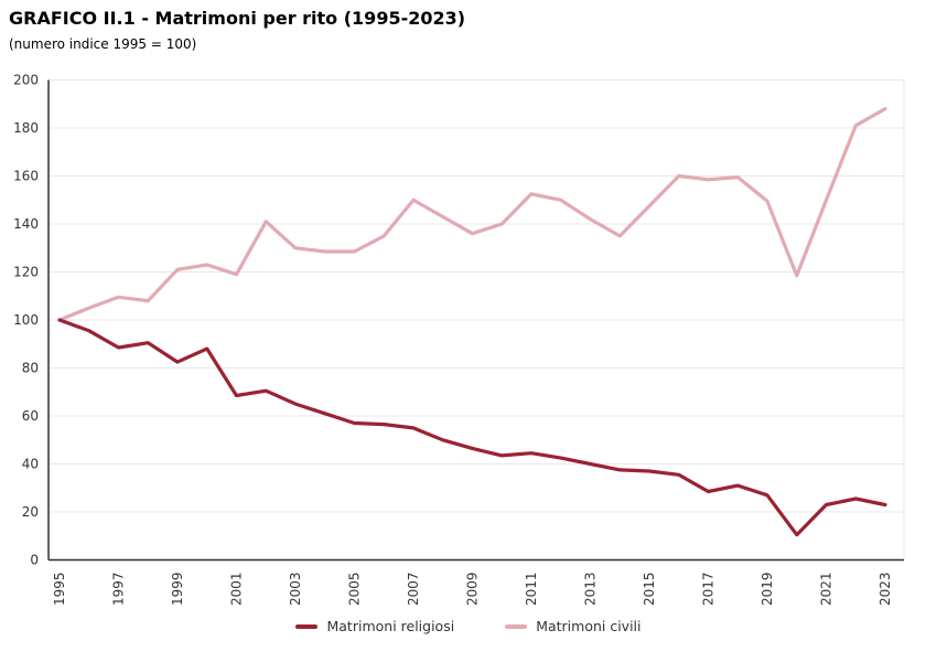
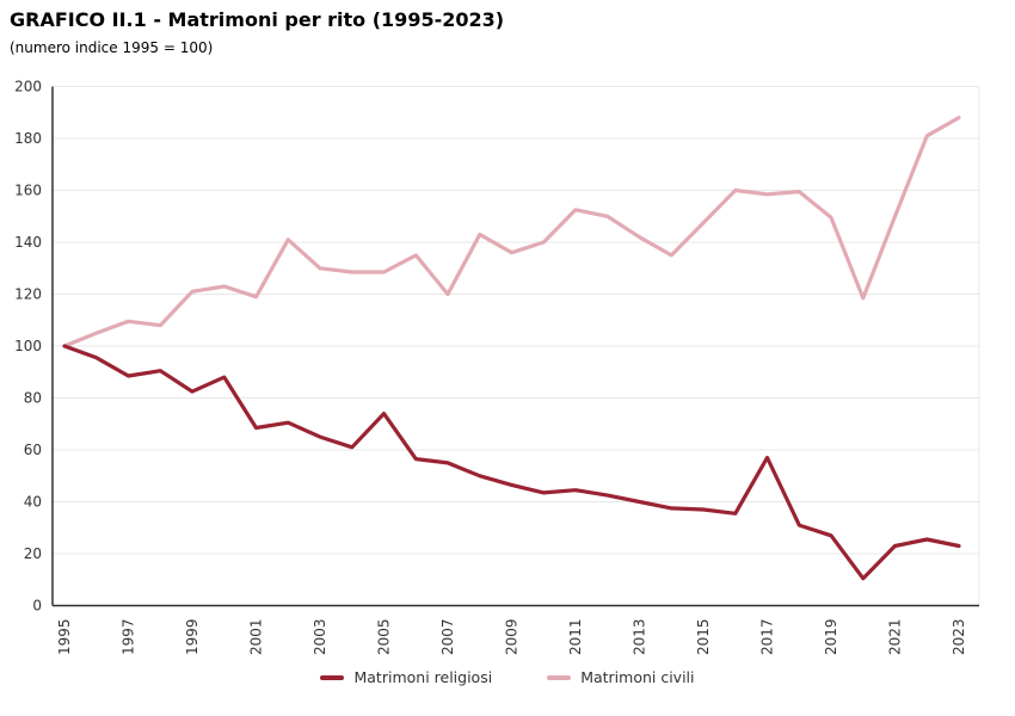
Matrimoni religiosi/2005: 57 -> 74
Matrimoni civili/2007: 150 -> 120
Matrimoni religiosi/2017: 28 -> 57
